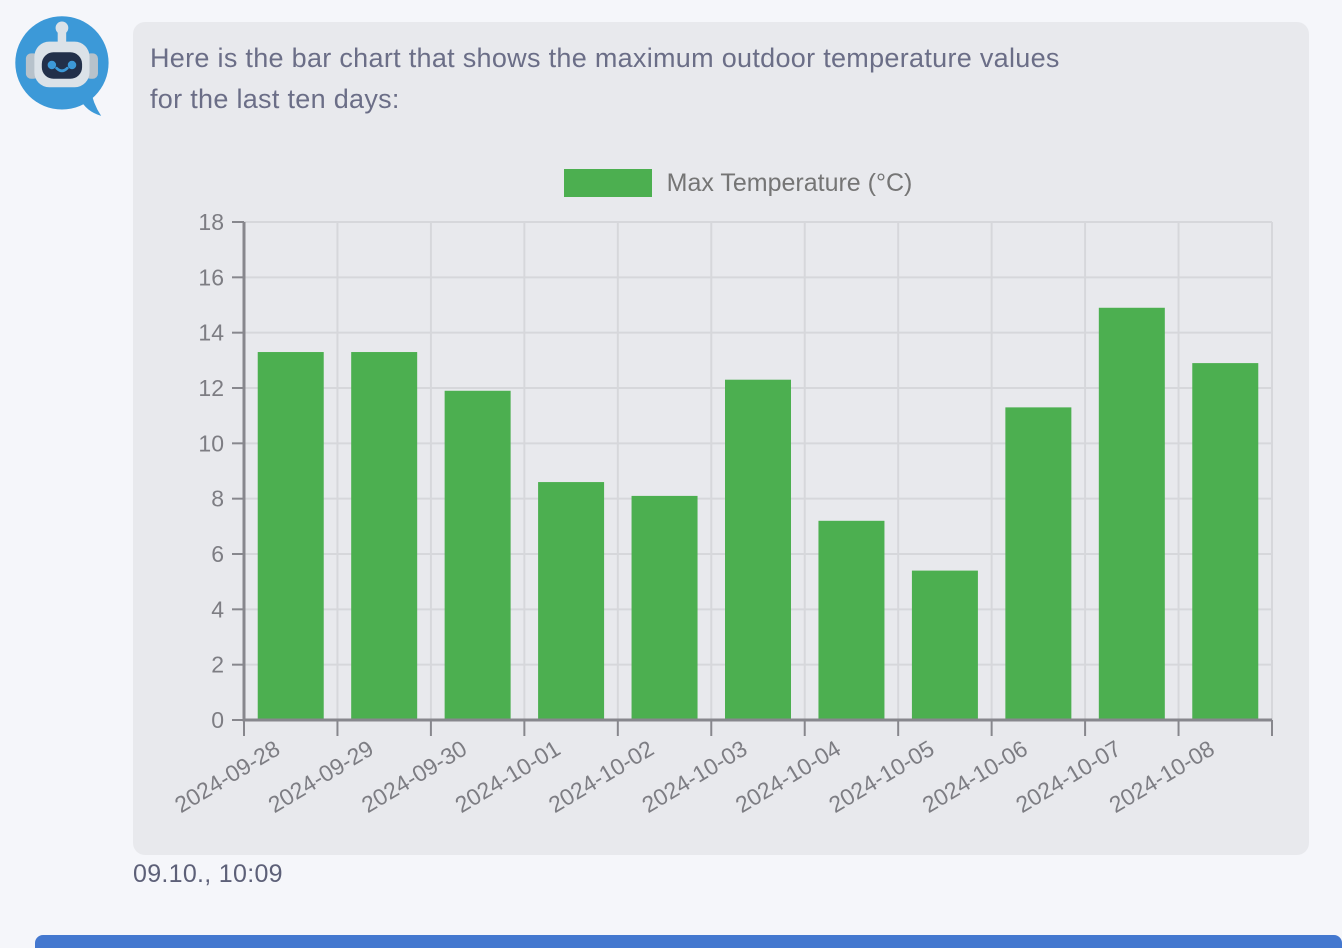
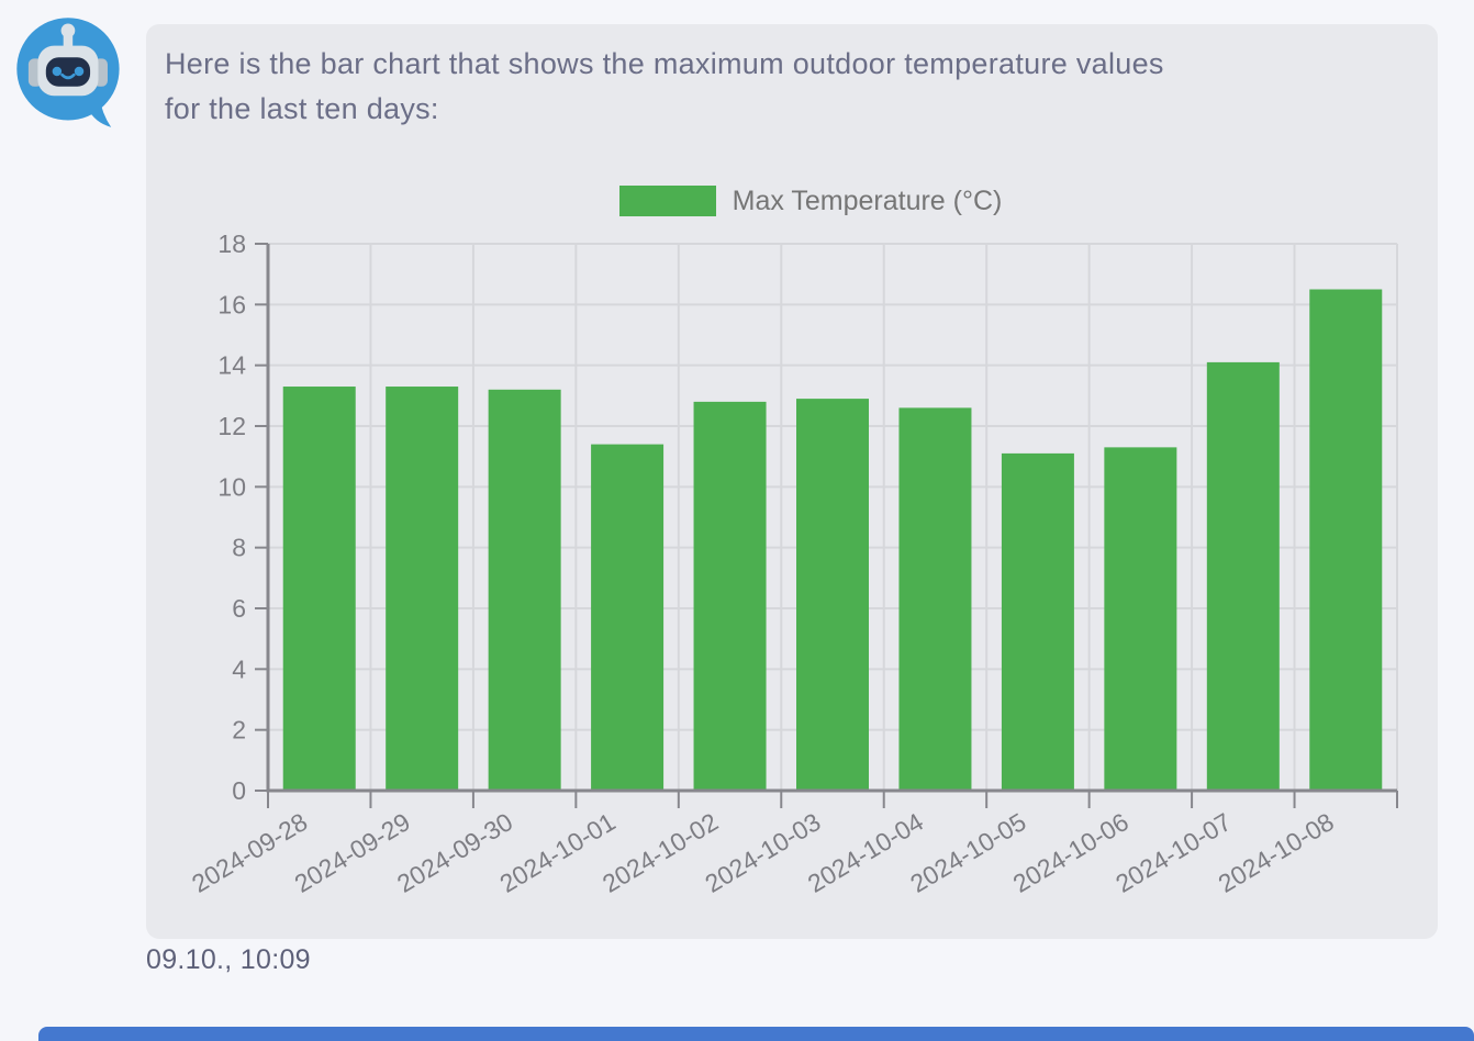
2024-09-30: 11.9 -> 13.2
2024-10-01: 8.6 -> 11.4
2024-10-02: 8.1 -> 12.8
2024-10-03: 12.3 -> 12.9
2024-10-04: 7.2 -> 12.6
2024-10-05: 5.4 -> 11.1
2024-10-07: 14.9 -> 14.1
2024-10-08: 12.9 -> 16.5
